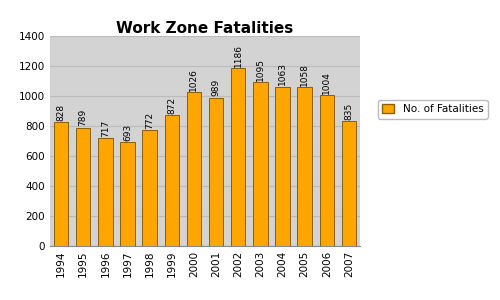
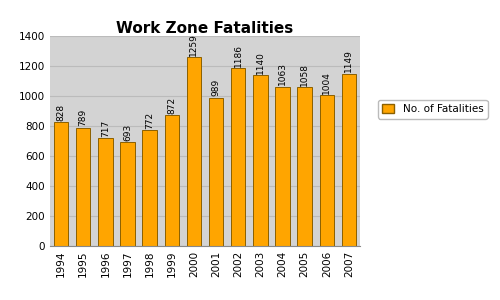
2000: 1026 -> 1259
2003: 1095 -> 1140
2007: 835 -> 1149
